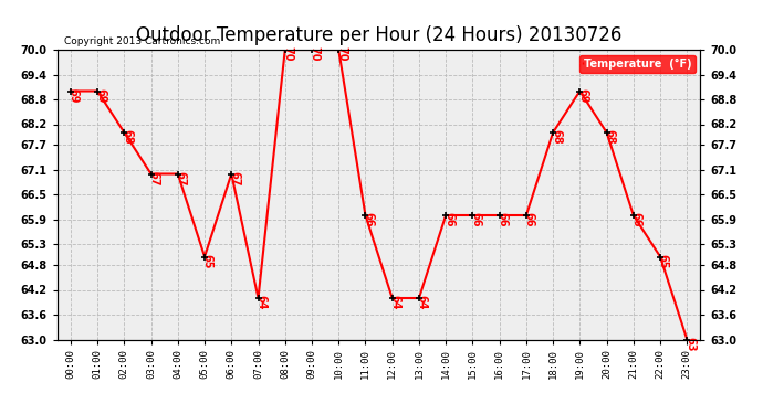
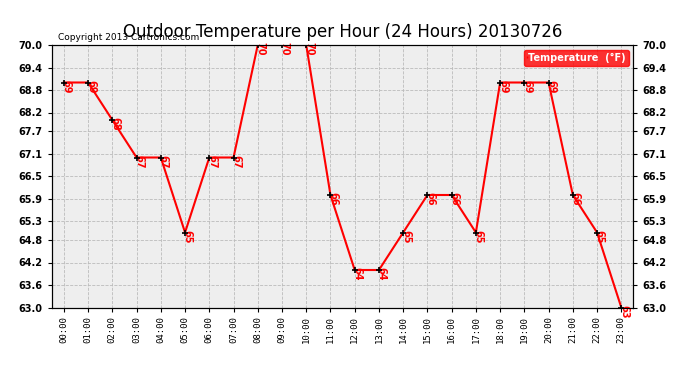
07:00: 64 -> 67
14:00: 66 -> 65
17:00: 66 -> 65
18:00: 68 -> 69
20:00: 68 -> 69
